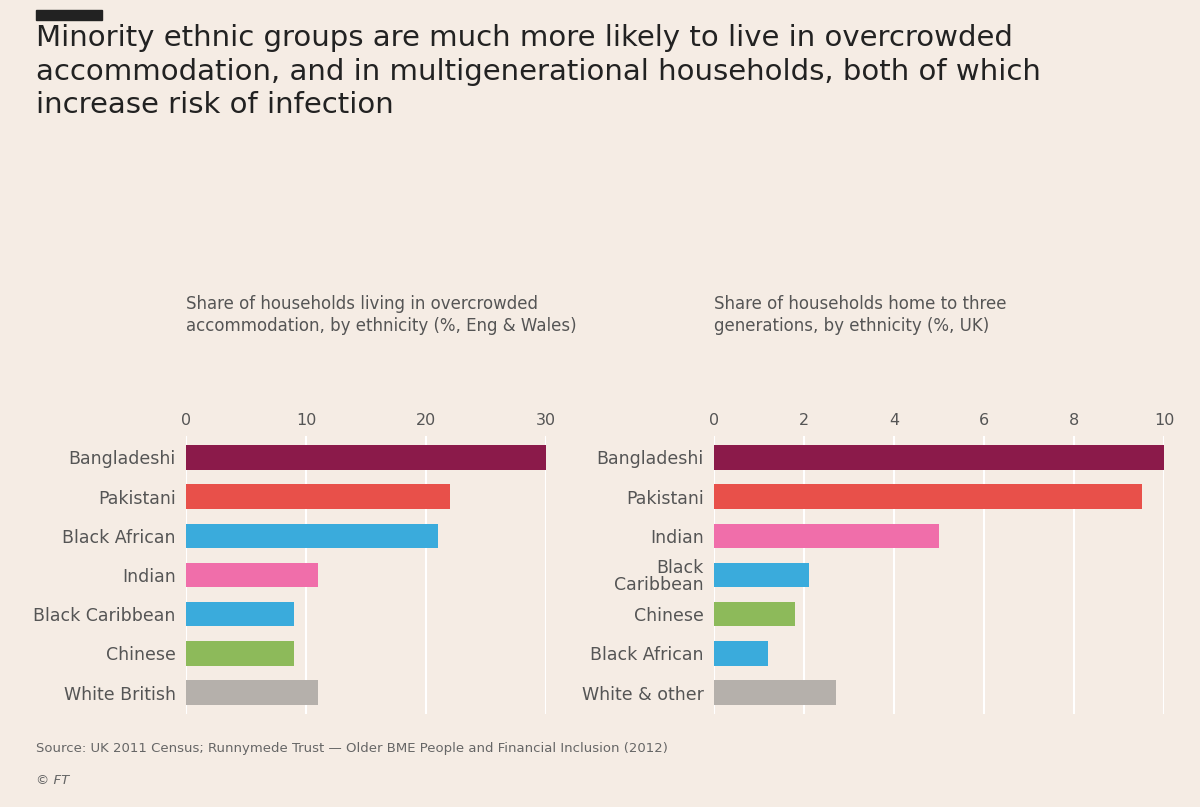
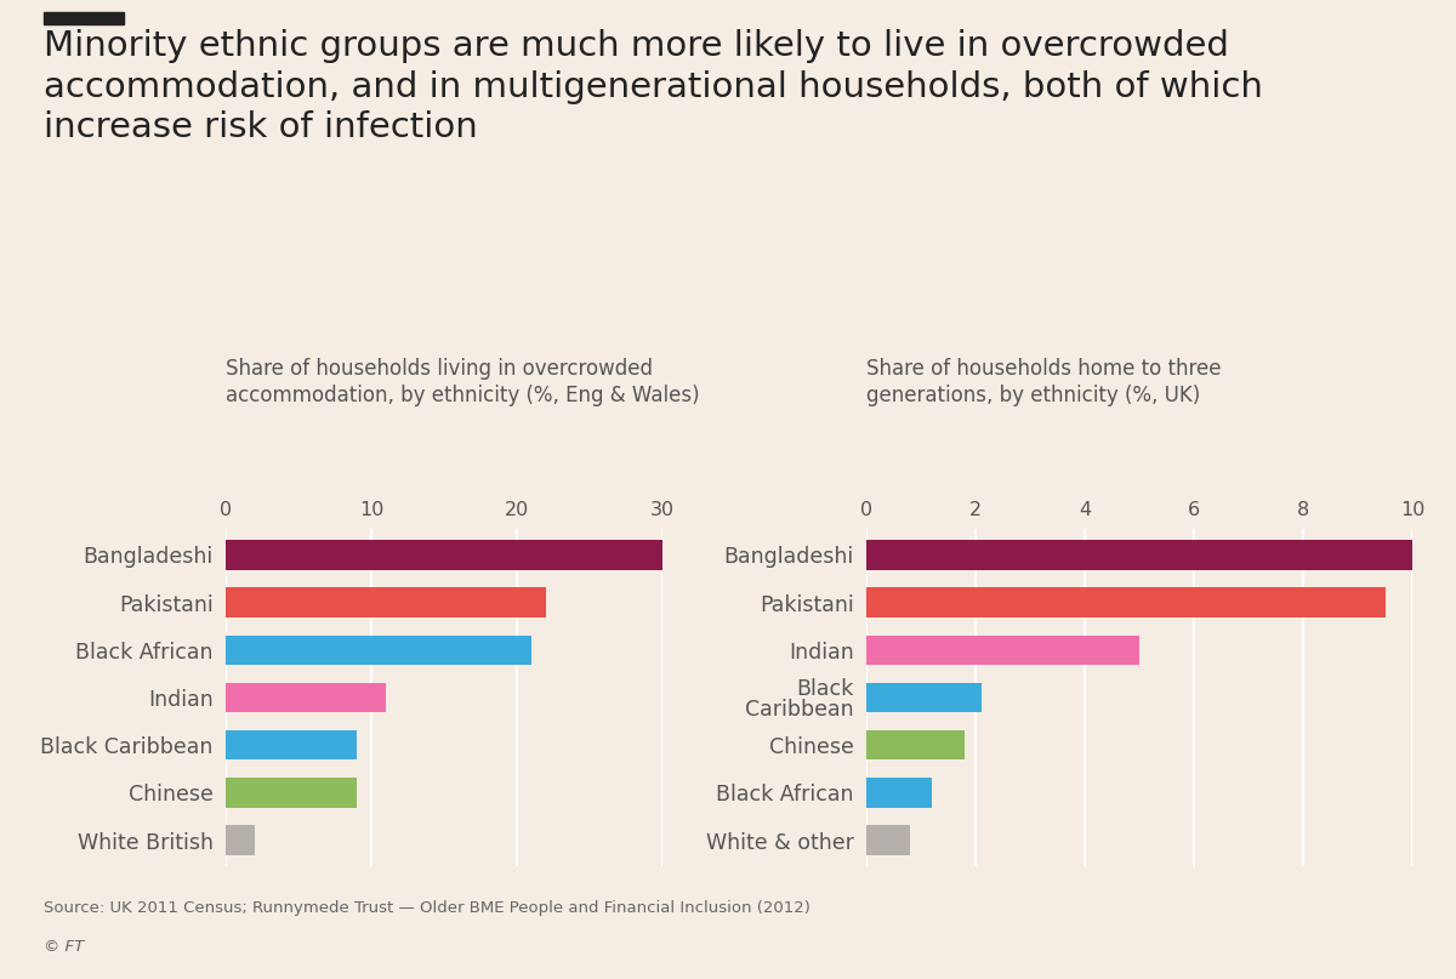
White British: 11 -> 2
White & other: 2.7 -> 0.8
